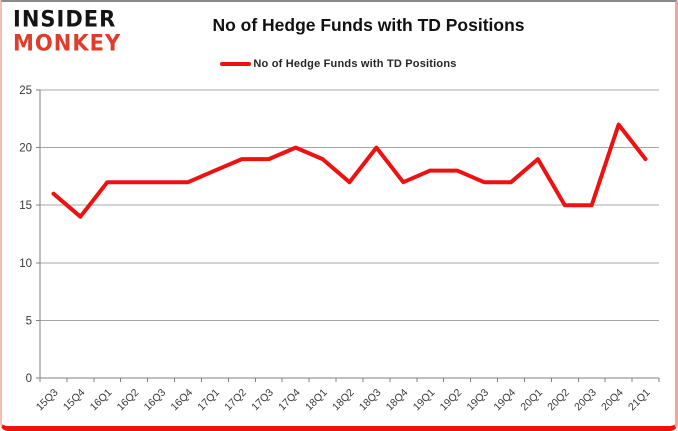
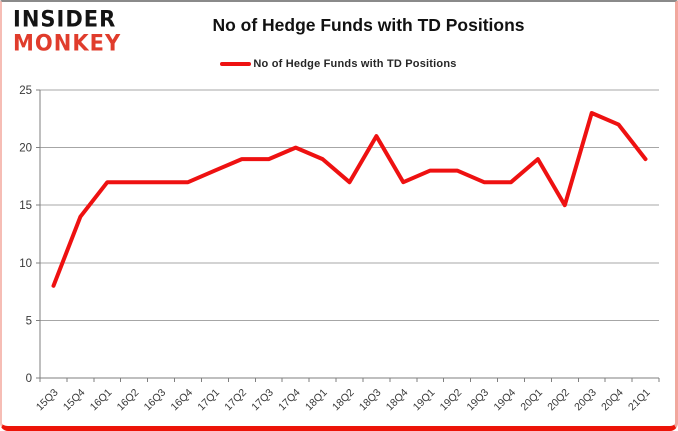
15Q3: 16 -> 8
18Q3: 20 -> 21
20Q3: 15 -> 23
